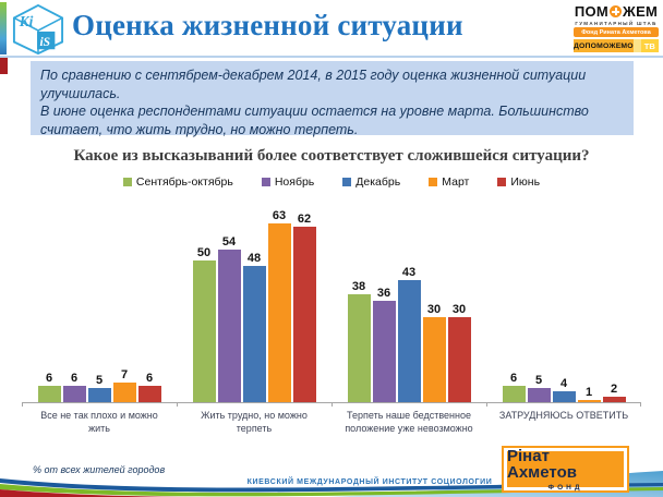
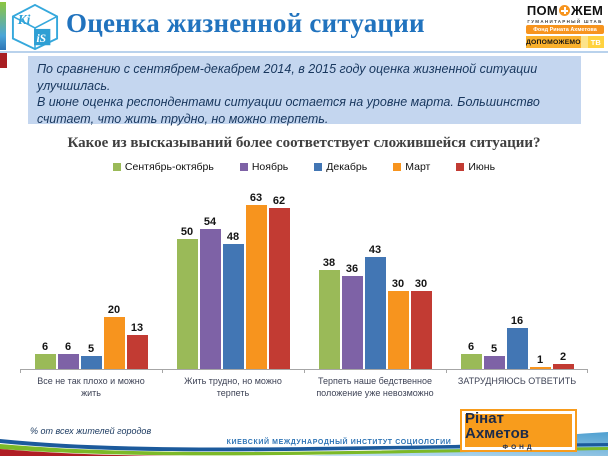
Март/Все не так плохо и можно жить: 7 -> 20
Июнь/Все не так плохо и можно жить: 6 -> 13
Декабрь/ЗАТРУДНЯЮСЬ ОТВЕТИТЬ: 4 -> 16
